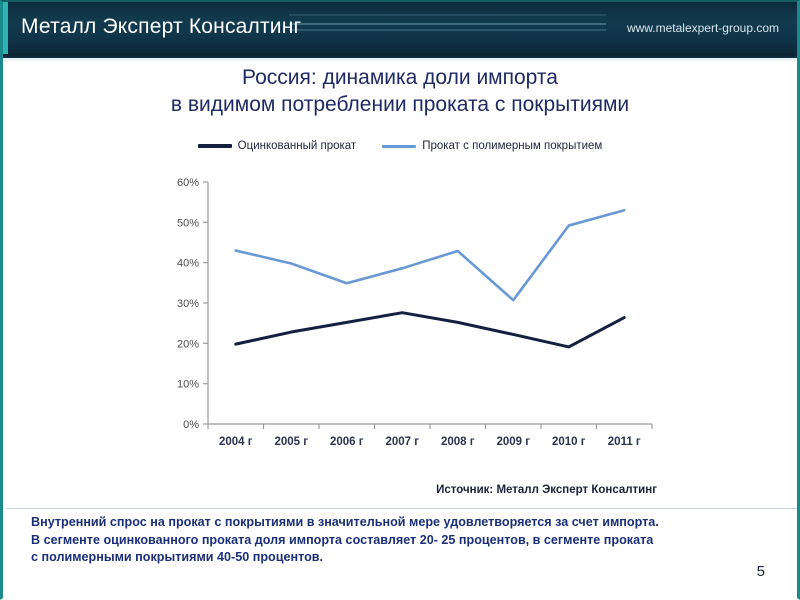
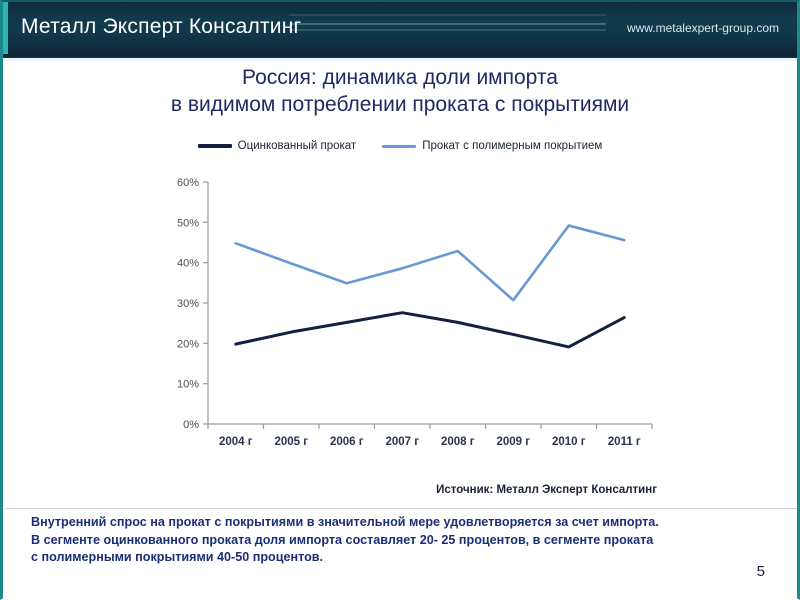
Прокат с полимерным покрытием/2004 г: 43% -> 45%
Прокат с полимерным покрытием/2011 г: 53% -> 46%
